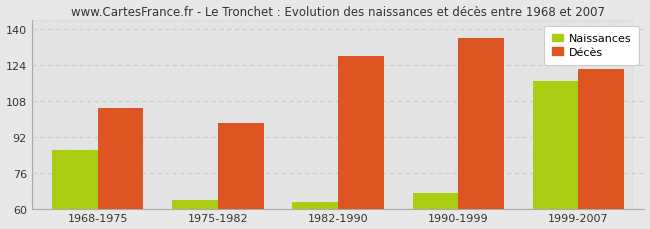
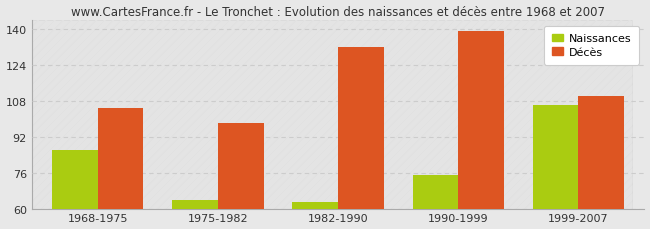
Décès/1982-1990: 128 -> 132
Naissances/1990-1999: 67 -> 75
Décès/1990-1999: 136 -> 139
Naissances/1999-2007: 117 -> 106
Décès/1999-2007: 122 -> 110
